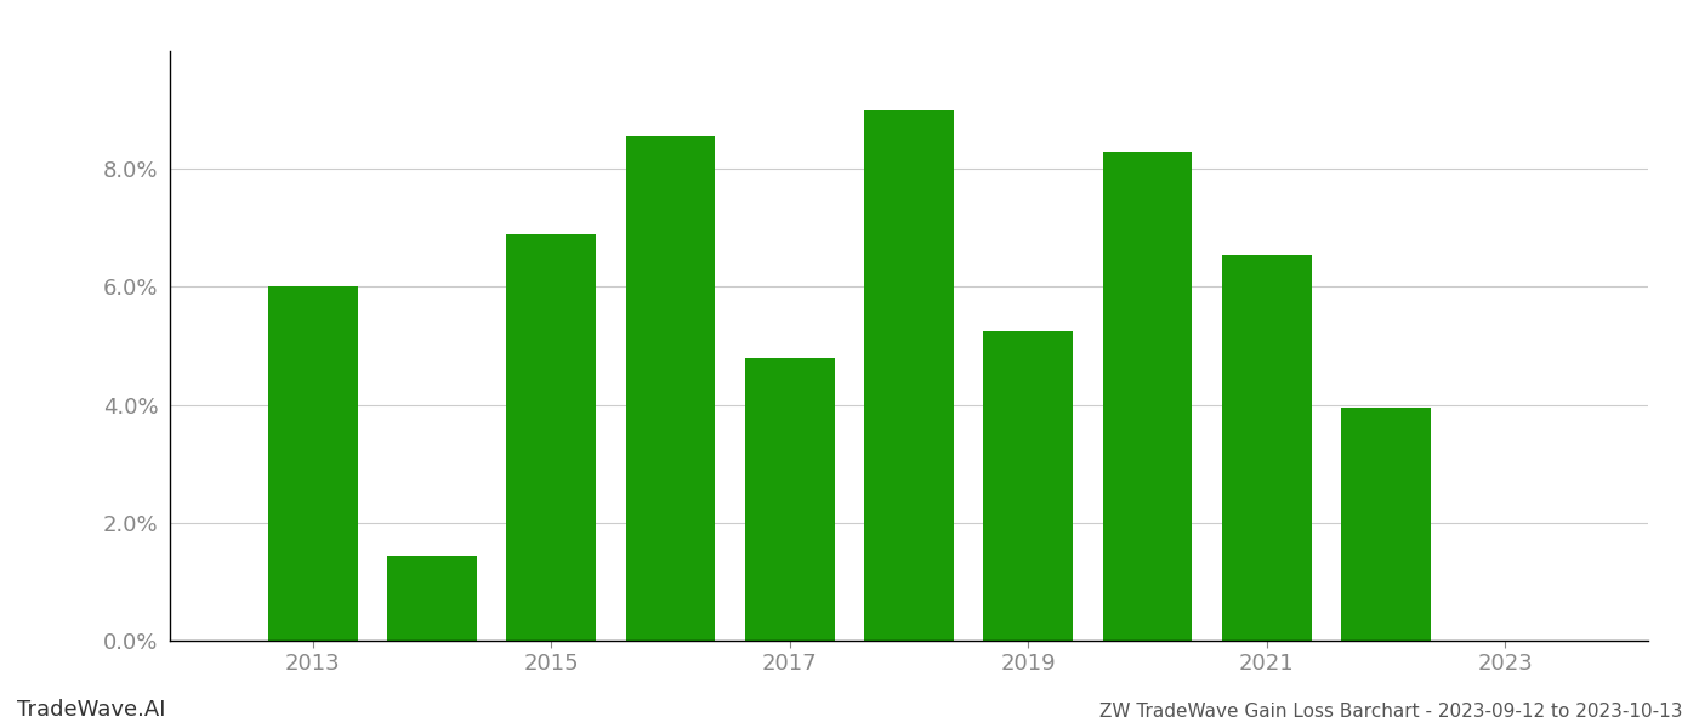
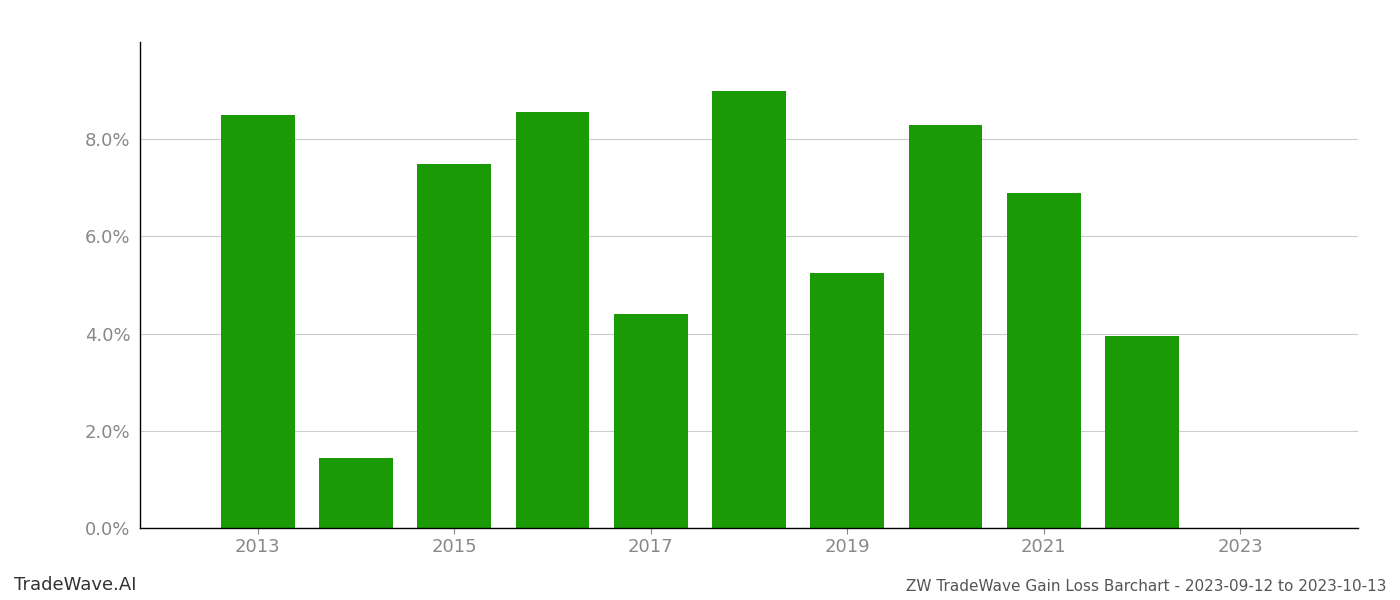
2013: 6.01% -> 8.50%
2015: 6.90% -> 7.50%
2017: 4.80% -> 4.40%
2021: 6.55% -> 6.90%
